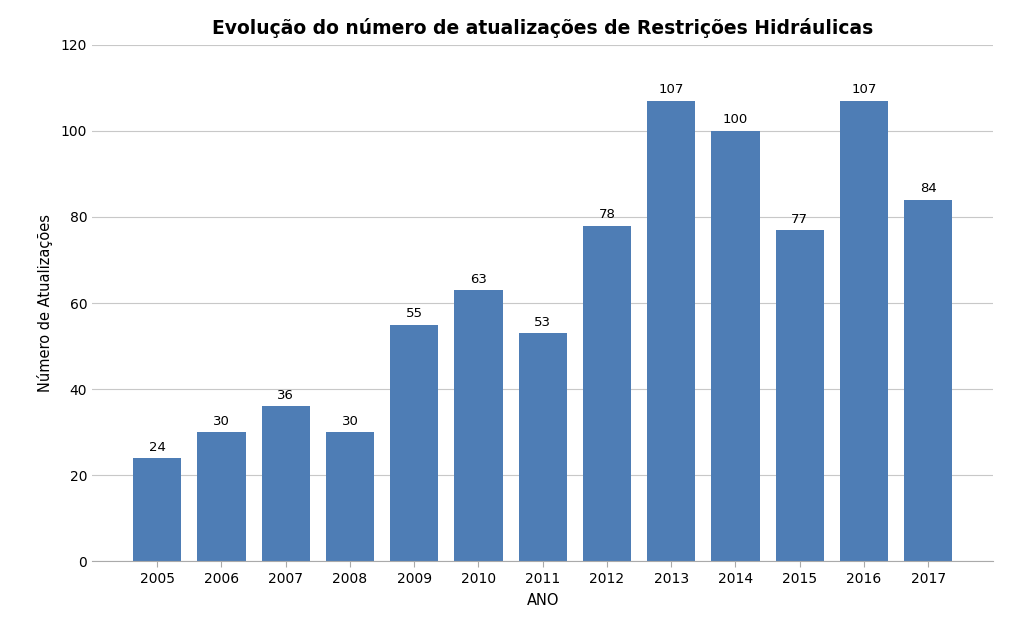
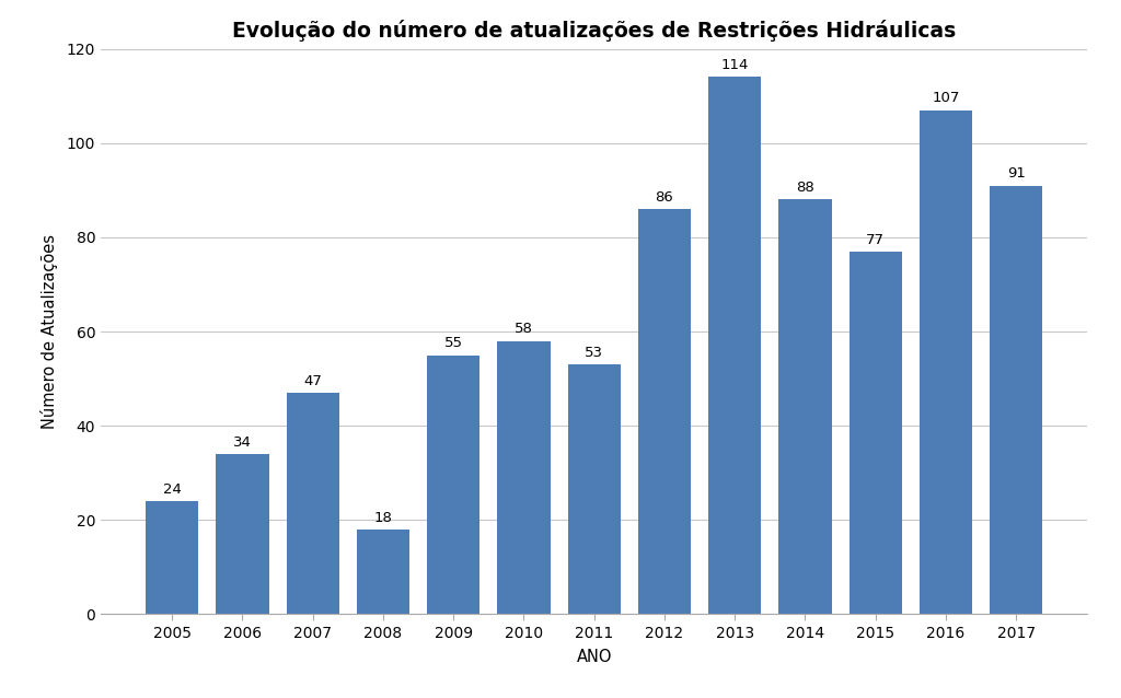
2006: 30 -> 34
2007: 36 -> 47
2008: 30 -> 18
2010: 63 -> 58
2012: 78 -> 86
2013: 107 -> 114
2014: 100 -> 88
2017: 84 -> 91
